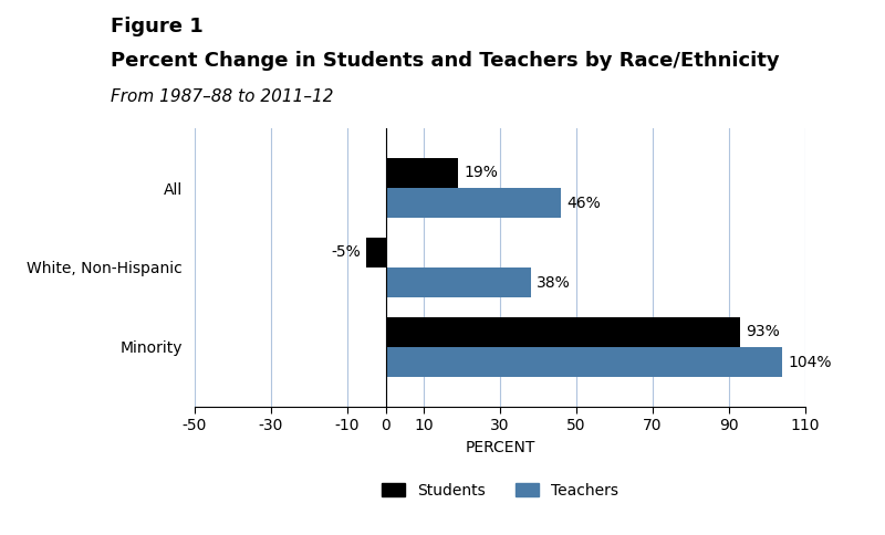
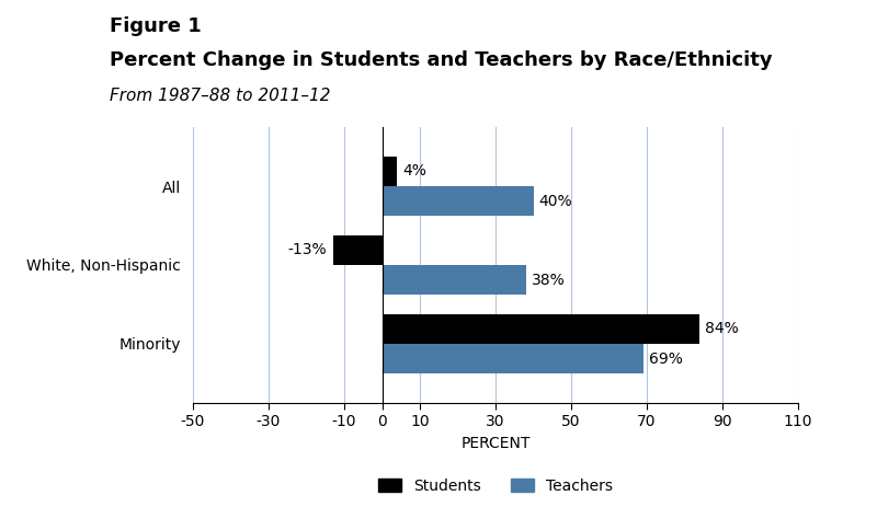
Students/All: 19% -> 4%
Teachers/All: 46% -> 40%
Students/White, Non-Hispanic: -5% -> -13%
Students/Minority: 93% -> 84%
Teachers/Minority: 104% -> 69%
